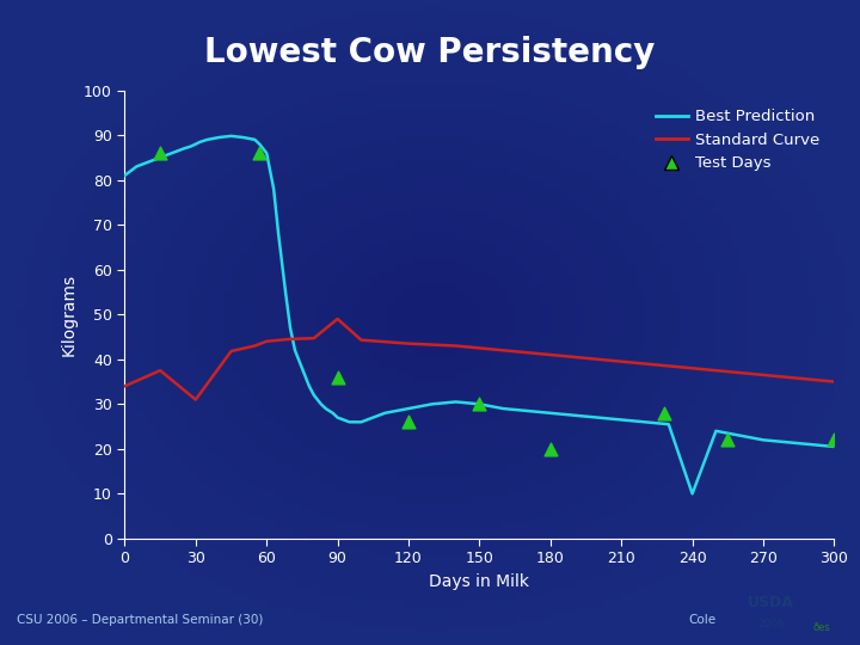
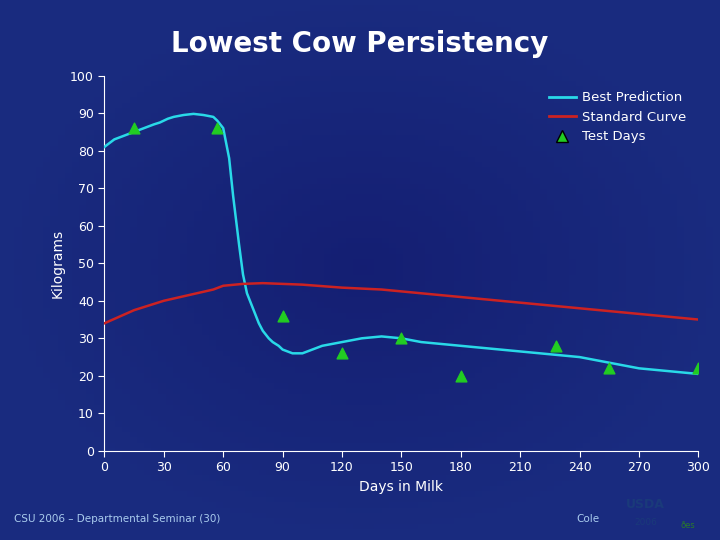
Standard Curve/30: 31.0 -> 40.0
Standard Curve/90: 49.0 -> 44.5
Best Prediction/240: 10.0 -> 25.0
